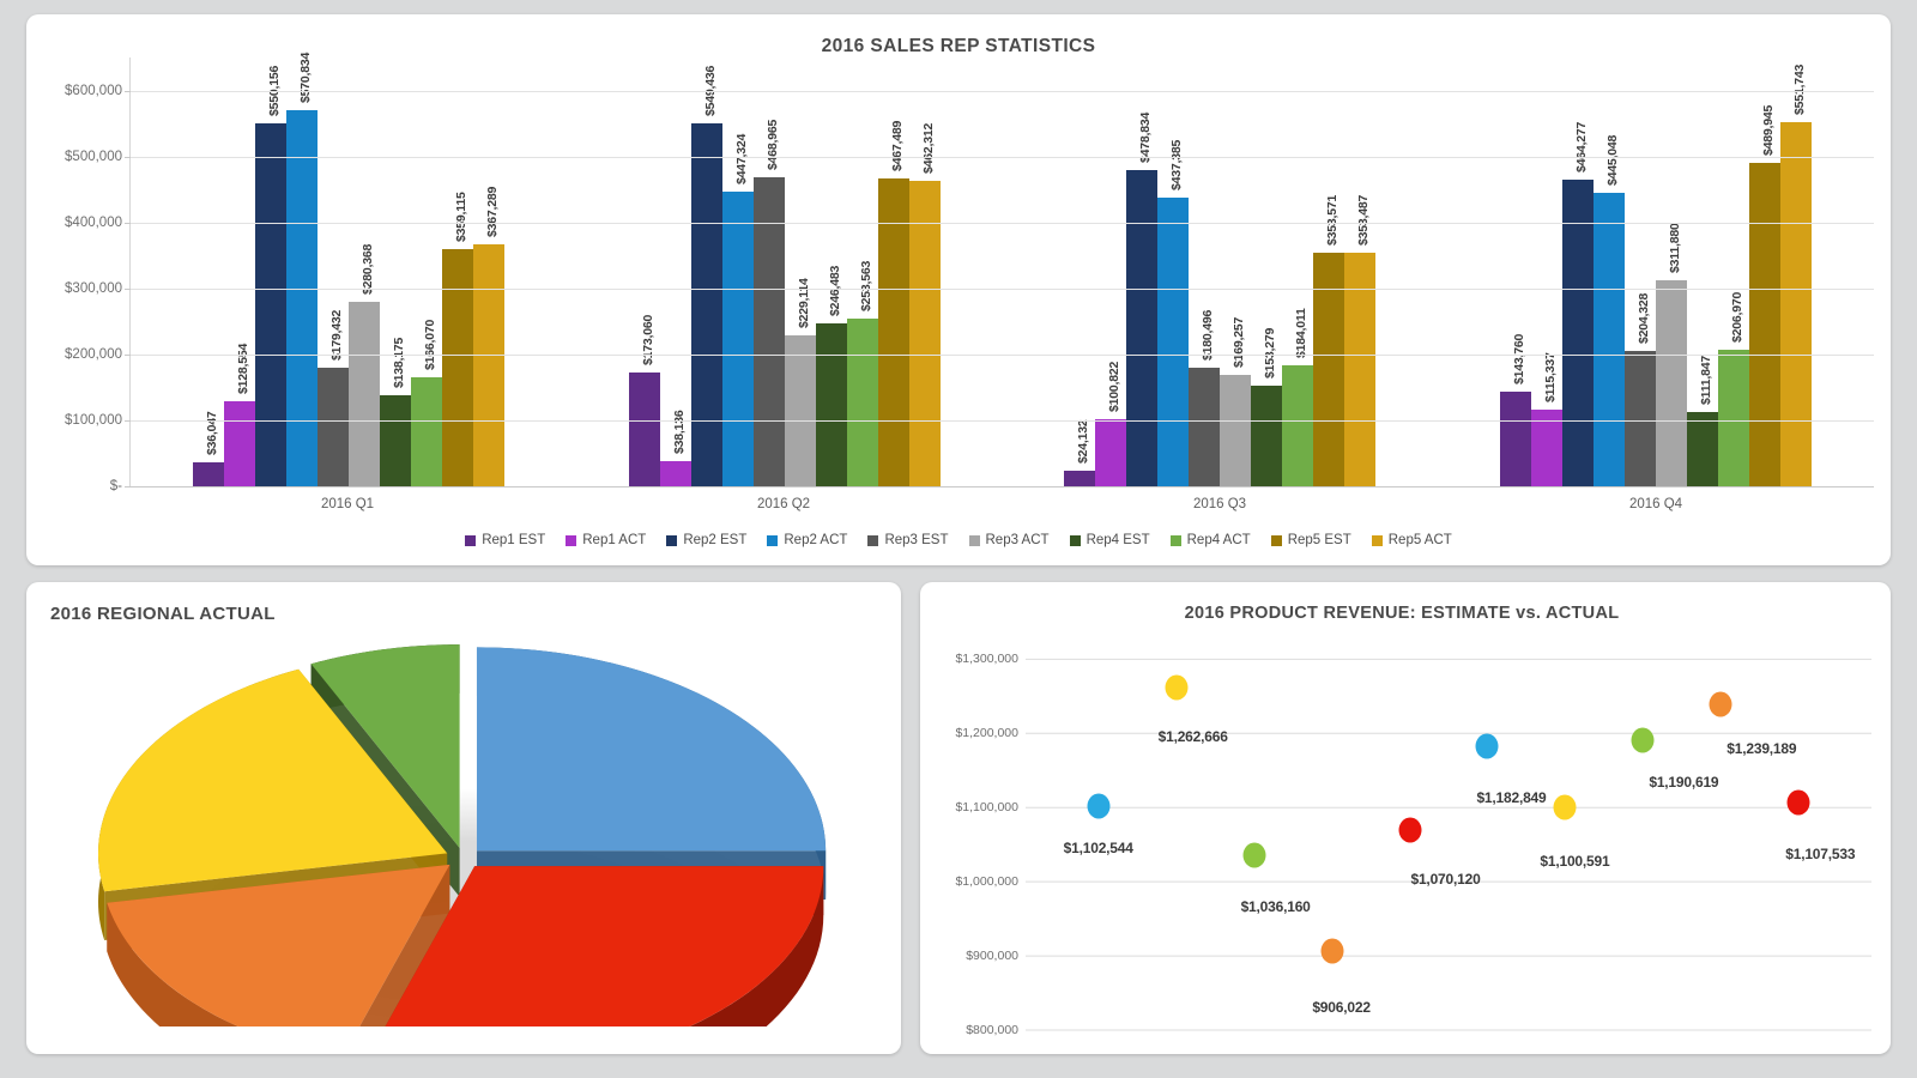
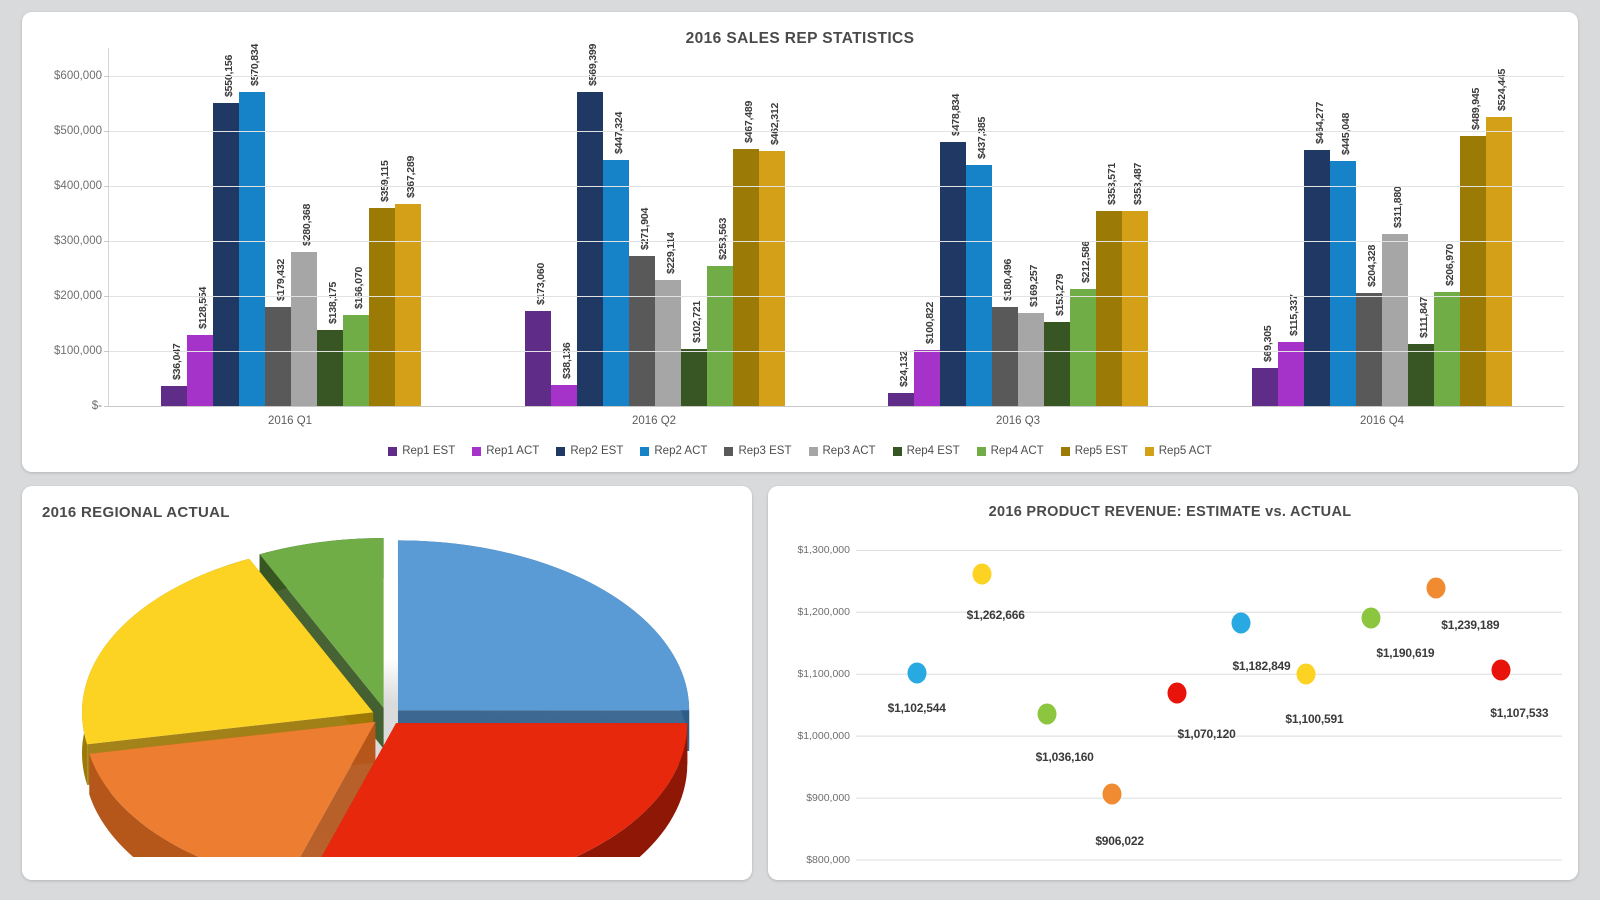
2016 SALES REP STATISTICS/Rep2 EST/2016 Q2: $549,436 -> $569,399
2016 SALES REP STATISTICS/Rep3 EST/2016 Q2: $468,965 -> $271,904
2016 SALES REP STATISTICS/Rep4 EST/2016 Q2: $246,483 -> $102,721
2016 SALES REP STATISTICS/Rep4 ACT/2016 Q3: $184,011 -> $212,586
2016 SALES REP STATISTICS/Rep1 EST/2016 Q4: $143,760 -> $69,305
2016 SALES REP STATISTICS/Rep5 ACT/2016 Q4: $551,743 -> $524,445
